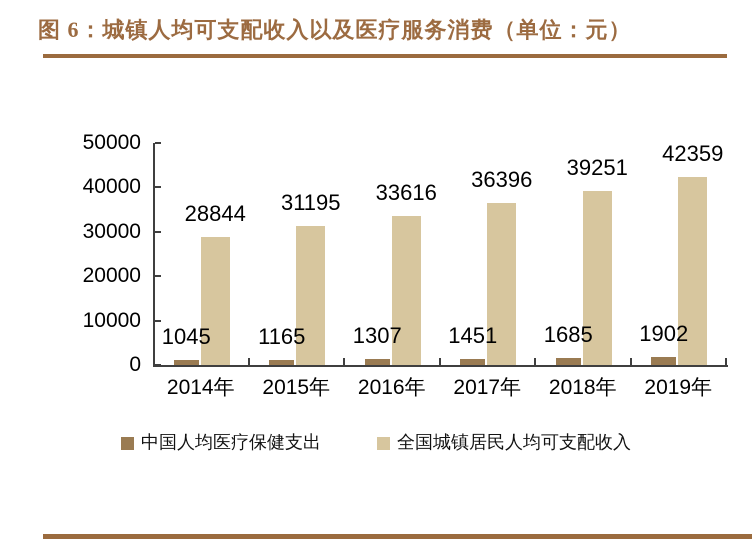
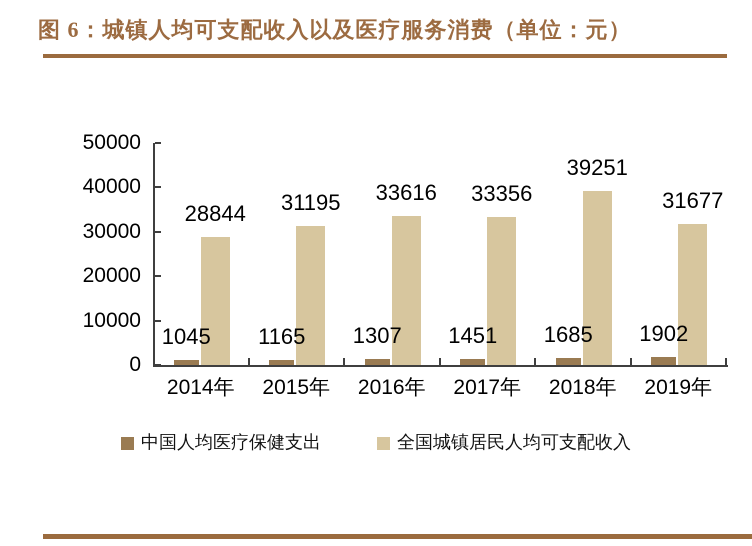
全国城镇居民人均可支配收入/2017年: 36396 -> 33356
全国城镇居民人均可支配收入/2019年: 42359 -> 31677
